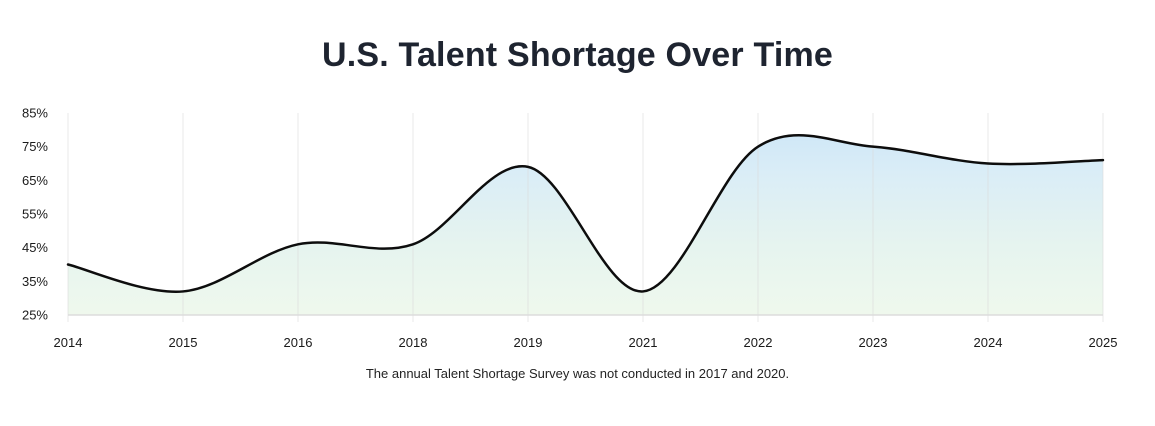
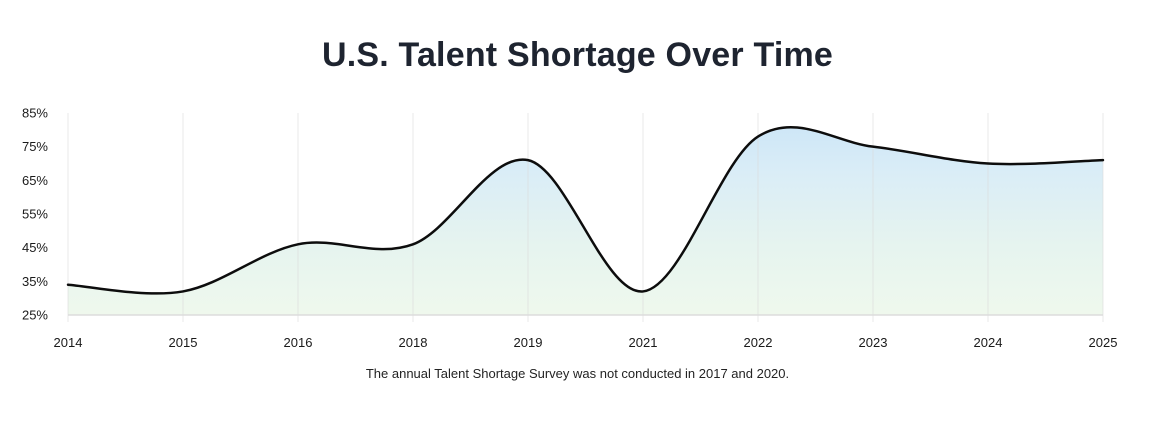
2014: 40% -> 34%
2019: 69% -> 71%
2022: 75% -> 78%
